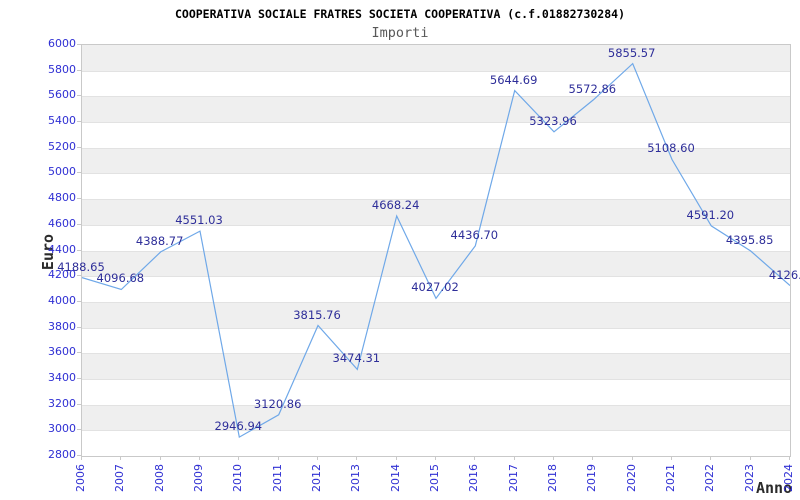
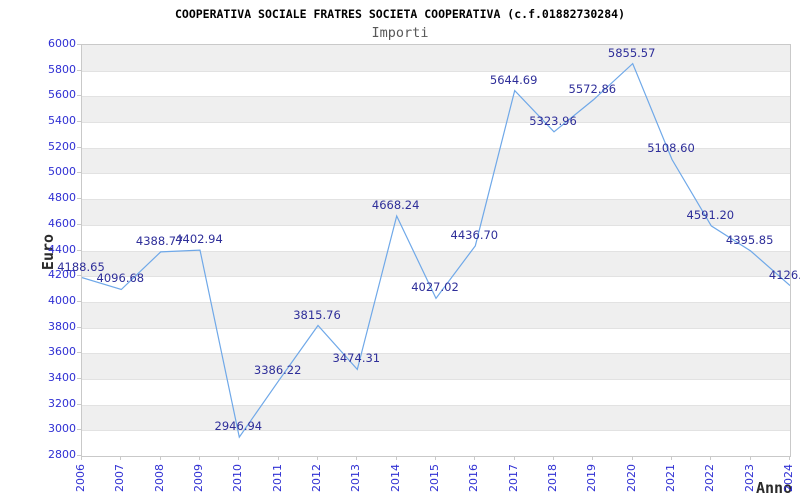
2009: 4551.03 -> 4402.94
2011: 3120.86 -> 3386.22
